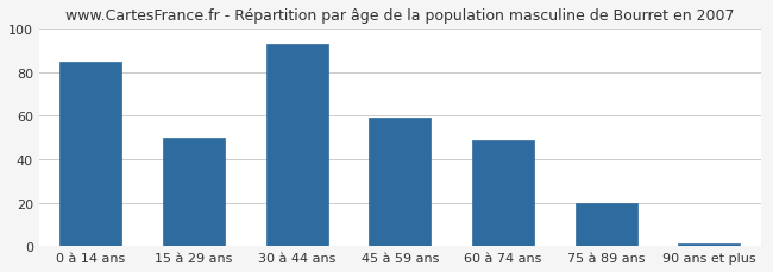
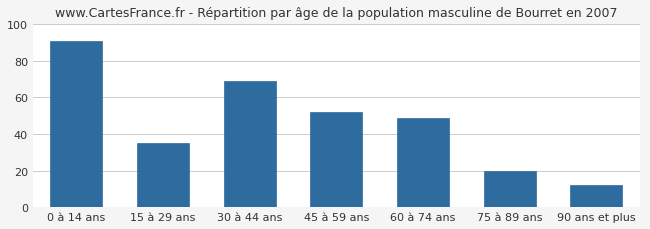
0 à 14 ans: 85 -> 91
15 à 29 ans: 50 -> 35
30 à 44 ans: 93 -> 69
45 à 59 ans: 59 -> 52
90 ans et plus: 1 -> 12
